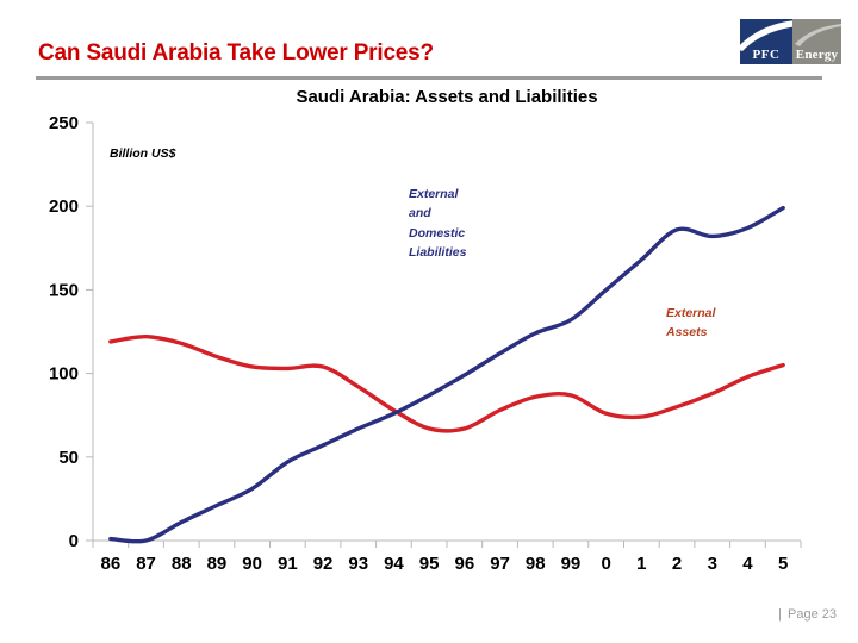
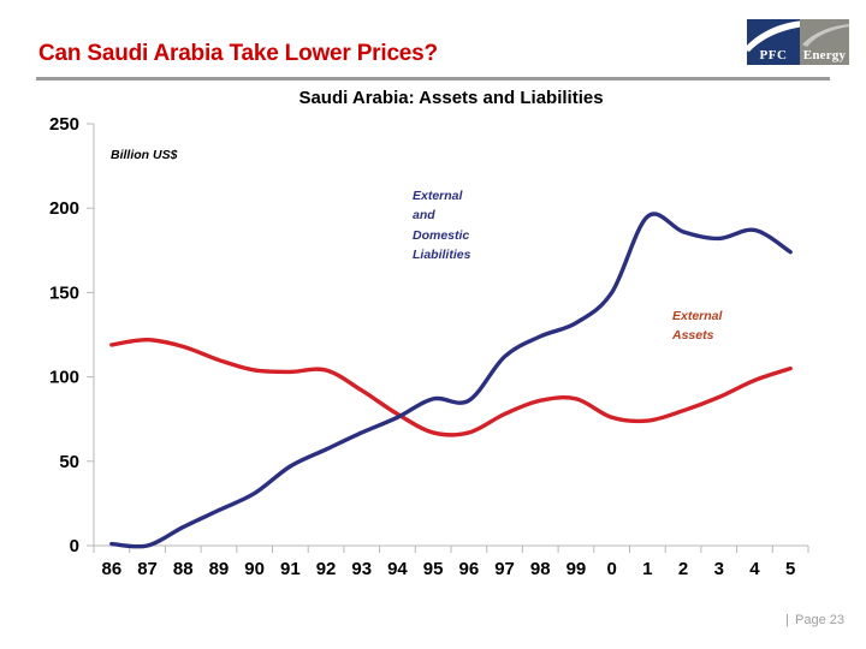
External and Domestic Liabilities/96: 99 -> 86
External and Domestic Liabilities/1: 168 -> 195
External and Domestic Liabilities/5: 199 -> 174
